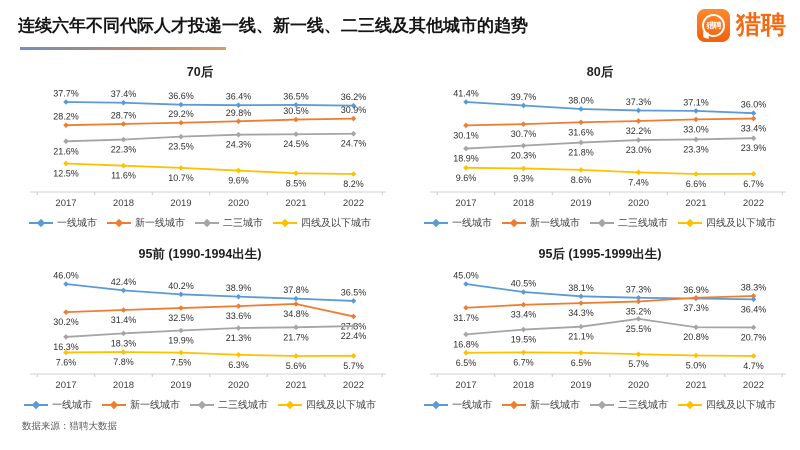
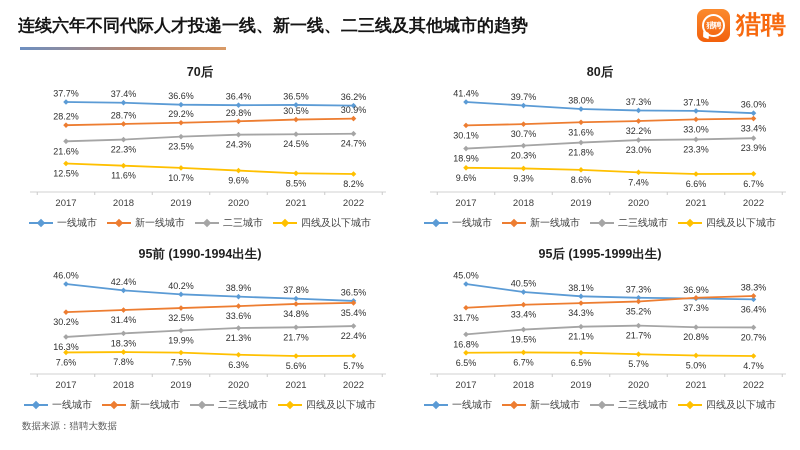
95前 (1990-1994出生)/新一线城市/2022: 27.8% -> 35.4%
95后 (1995-1999出生)/二三线城市/2020: 25.5% -> 21.7%
